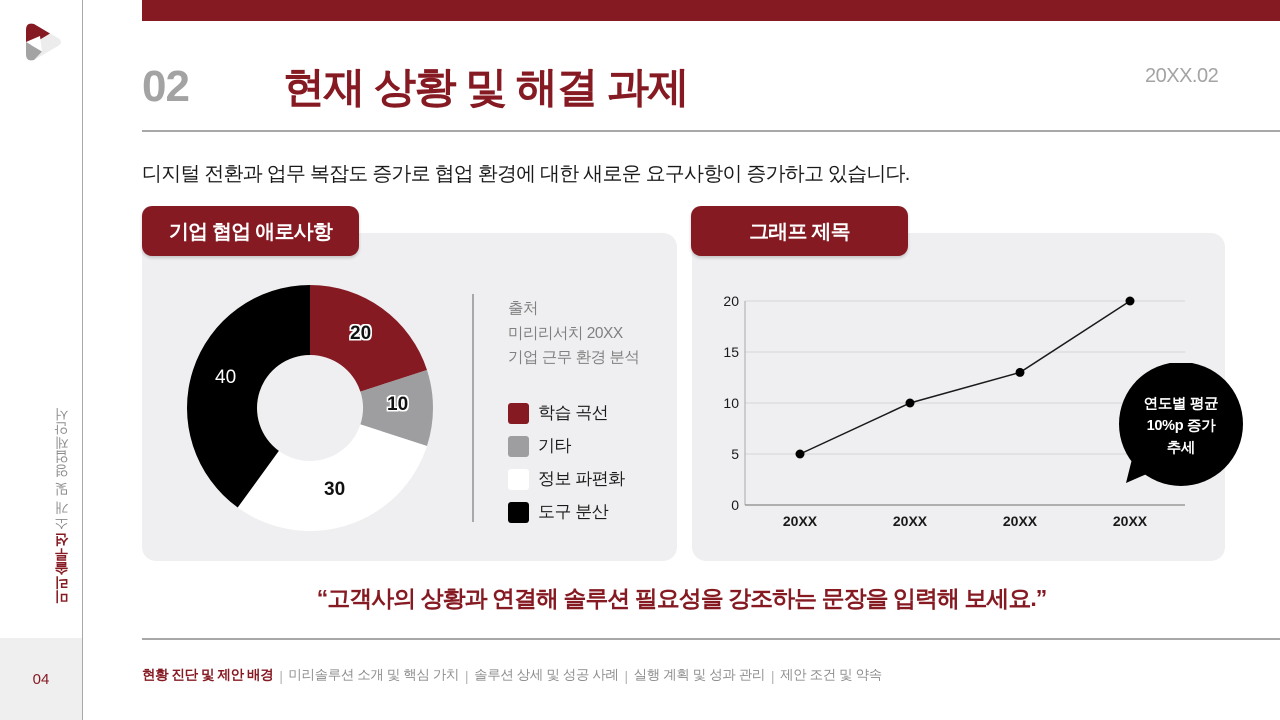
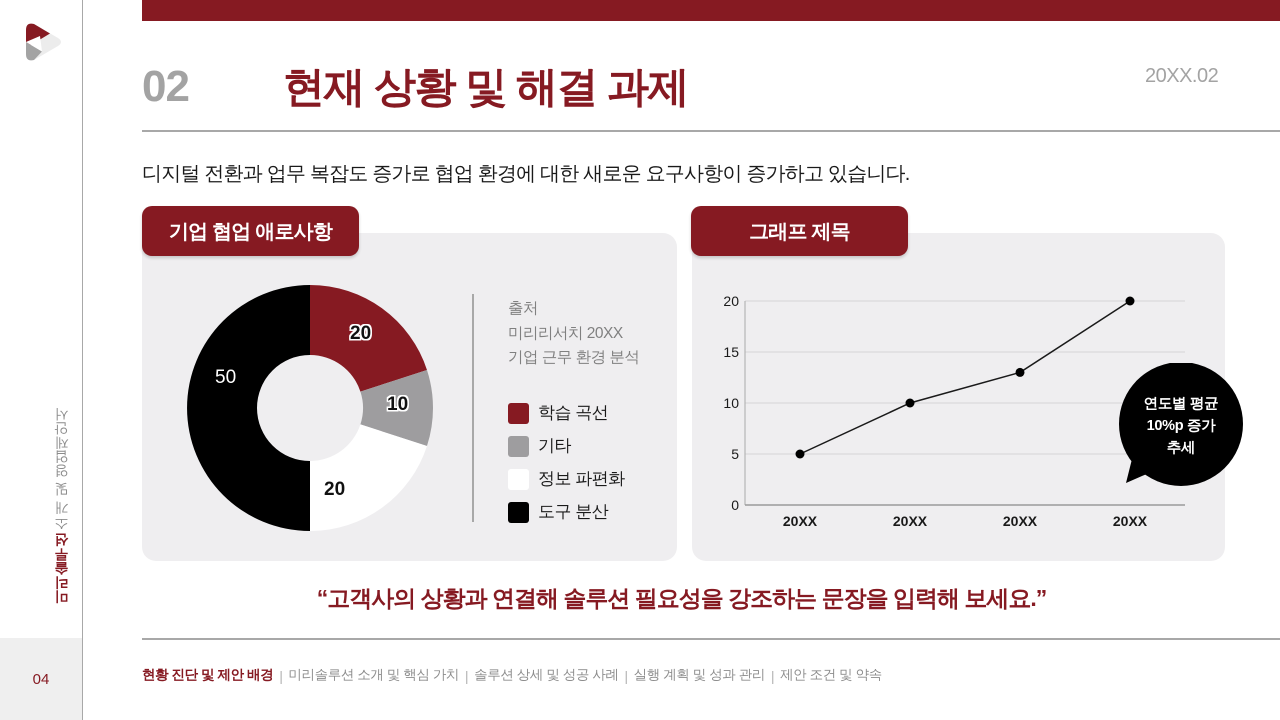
기업 협업 애로사항/정보 파편화: 30 -> 20
기업 협업 애로사항/도구 분산: 40 -> 50
